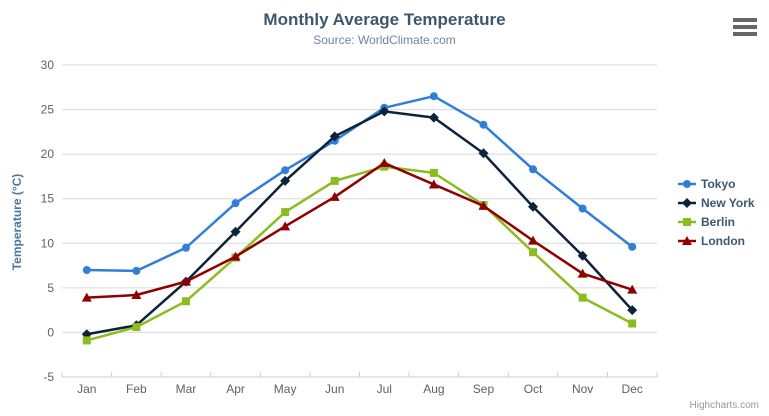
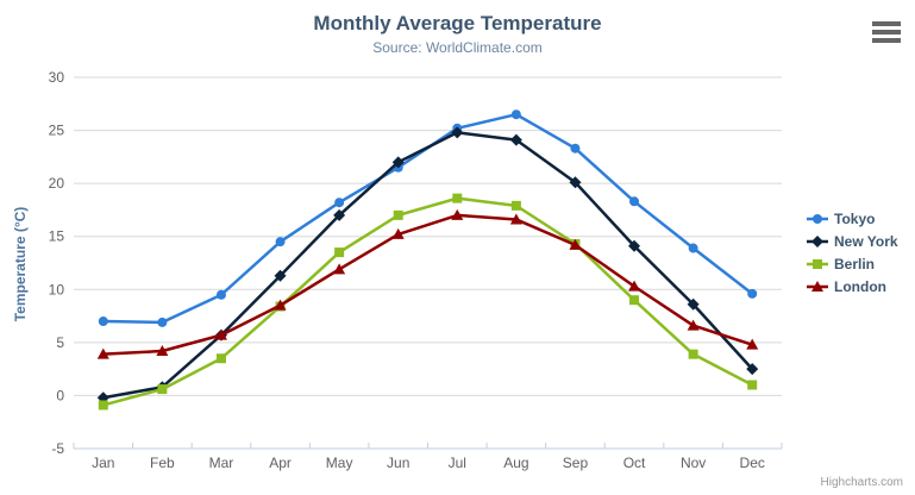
London/Jul: 19 -> 17
